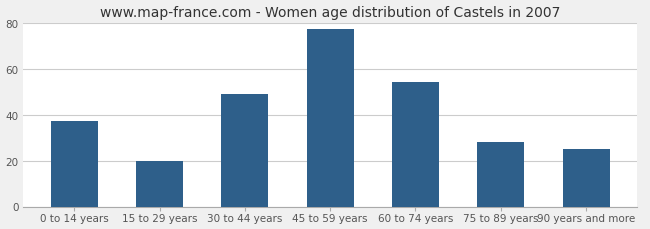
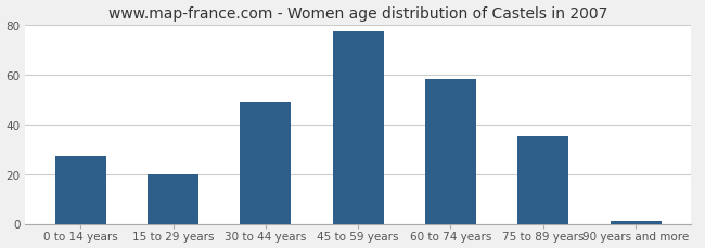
0 to 14 years: 37 -> 27
60 to 74 years: 54 -> 58
75 to 89 years: 28 -> 35
90 years and more: 25 -> 1
